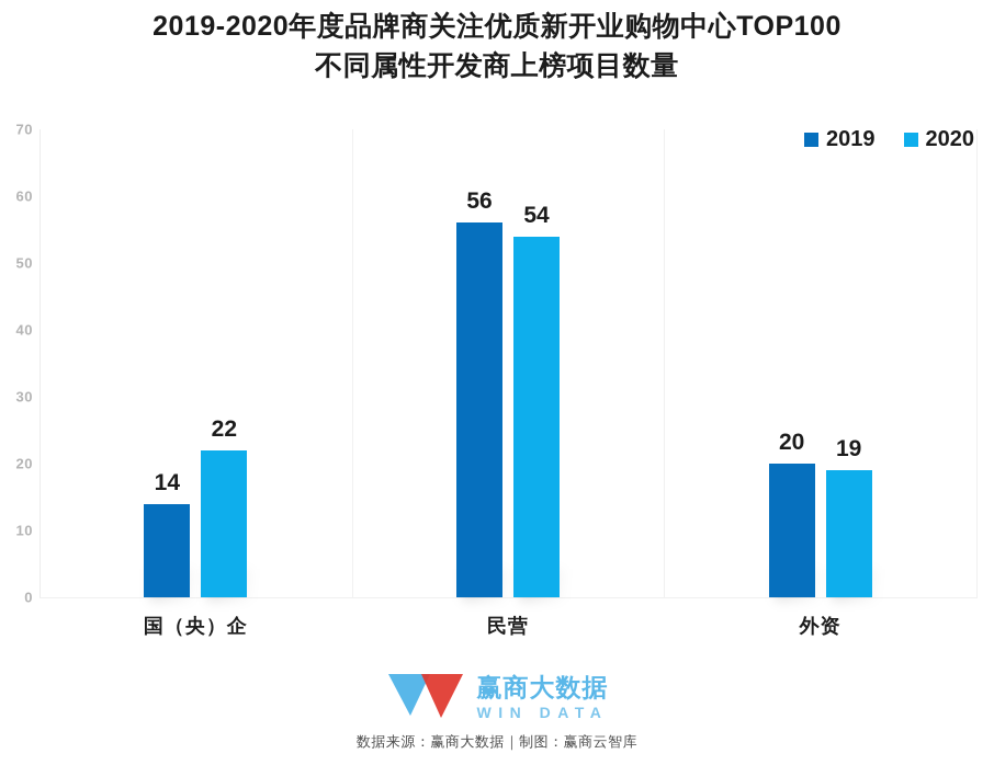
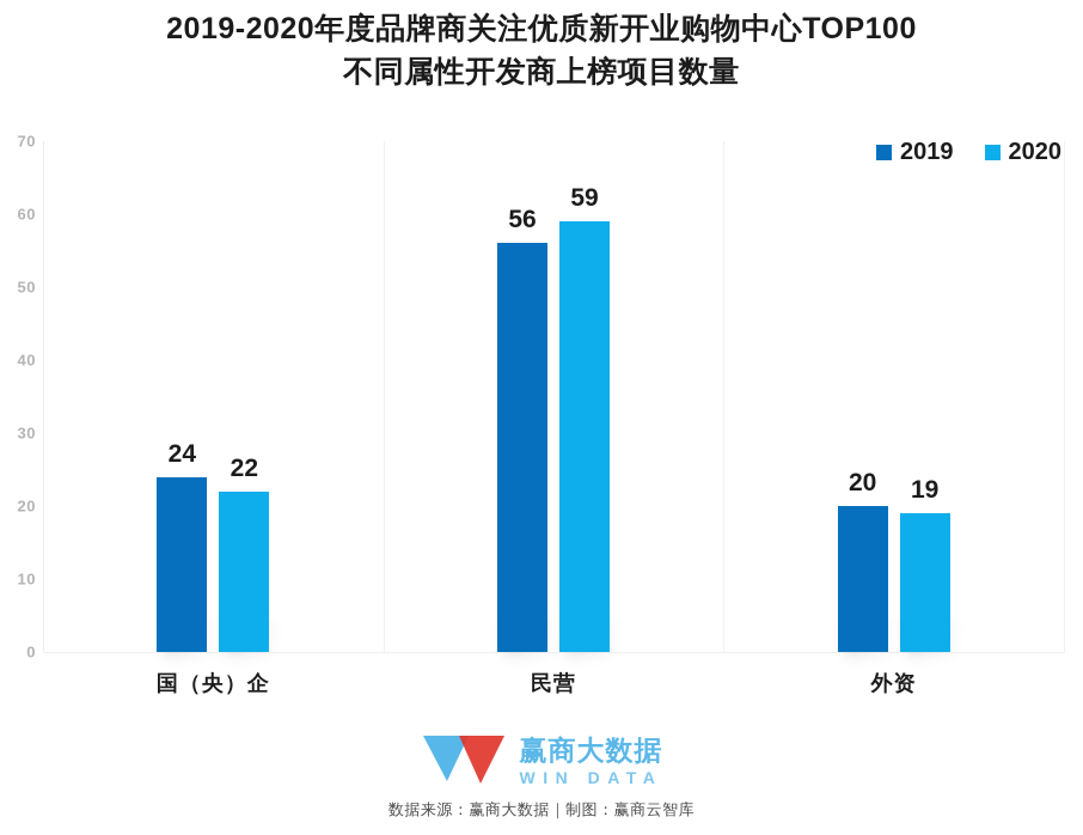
2019/国（央）企: 14 -> 24
2020/民营: 54 -> 59
